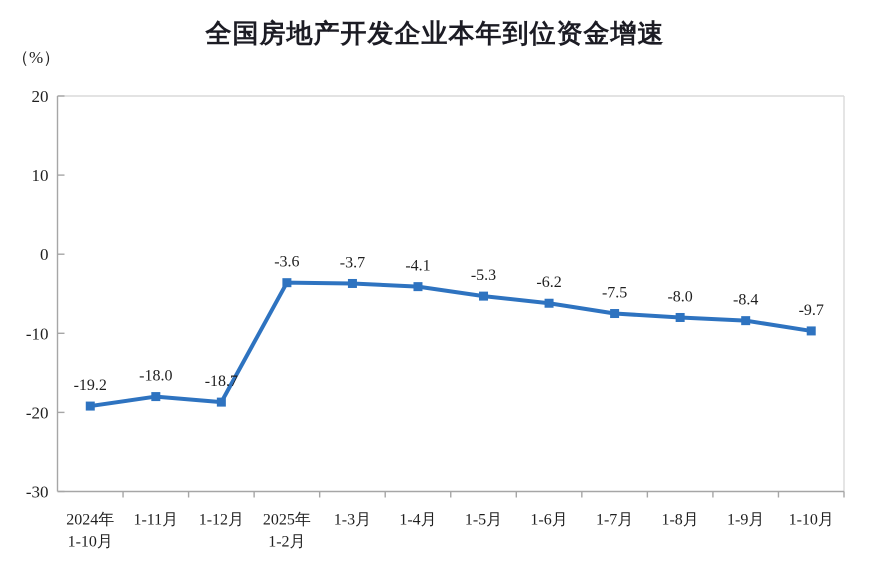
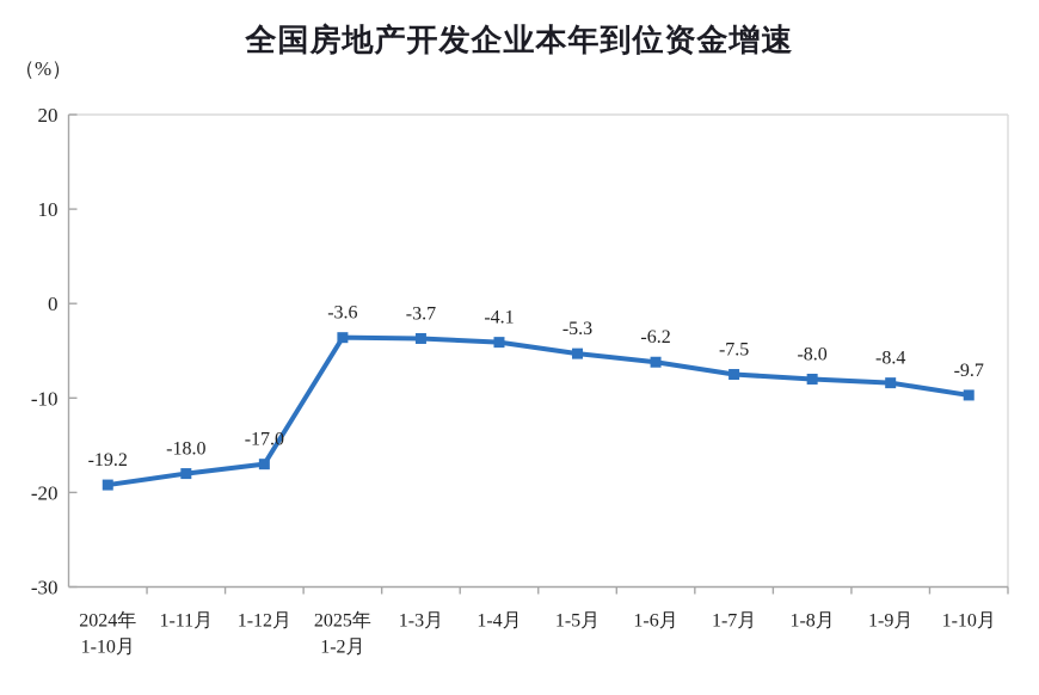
1-12月: -18.7 -> -17.0
